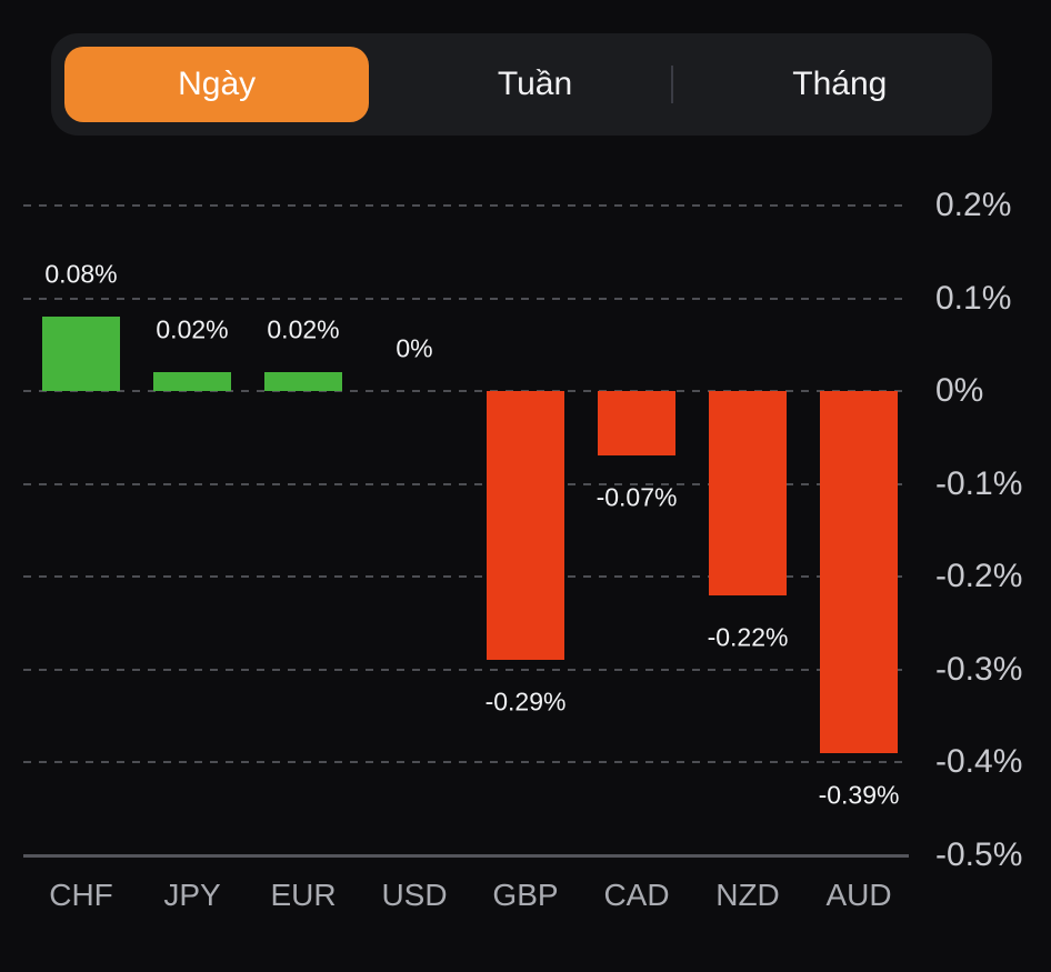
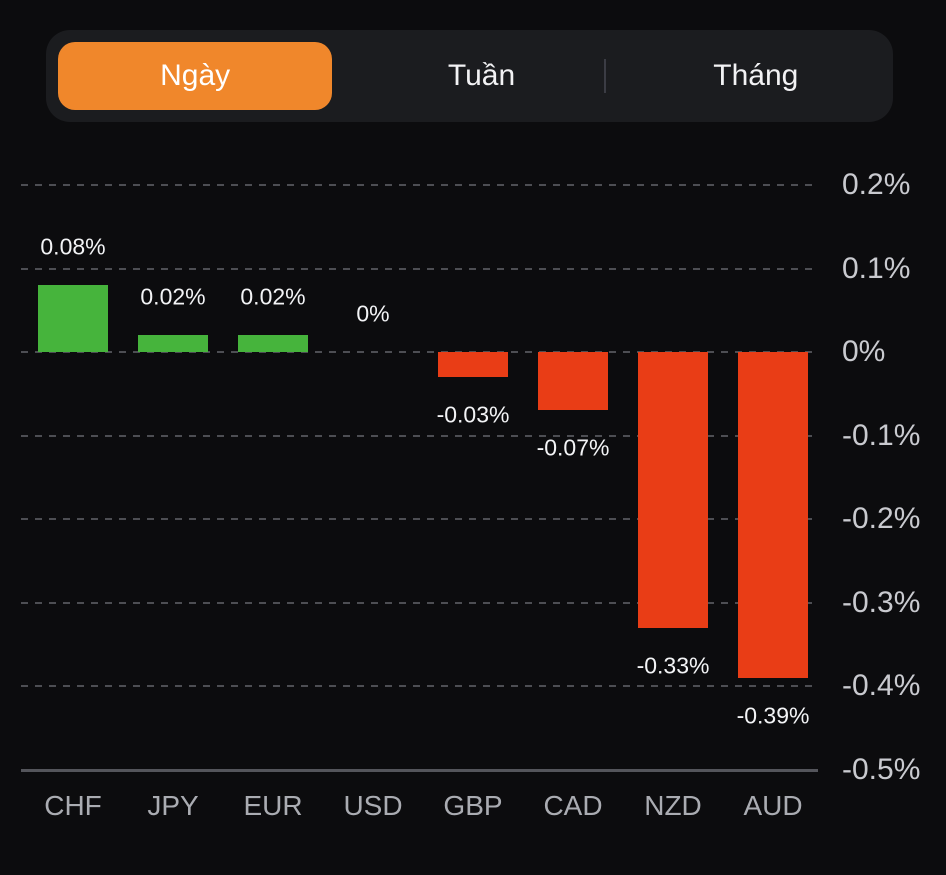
GBP: -0.29% -> -0.03%
NZD: -0.22% -> -0.33%
